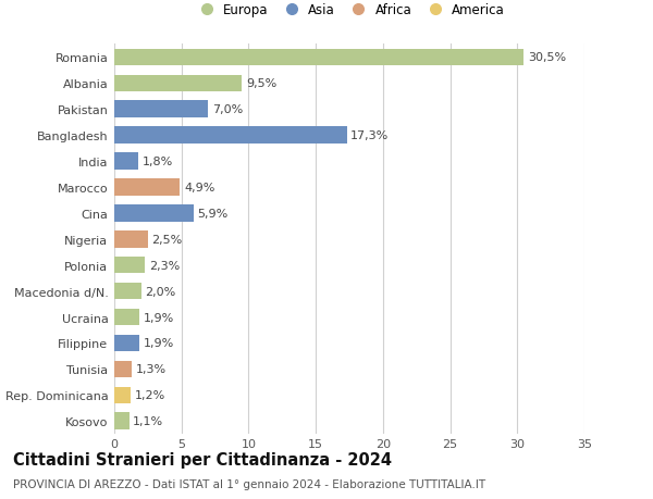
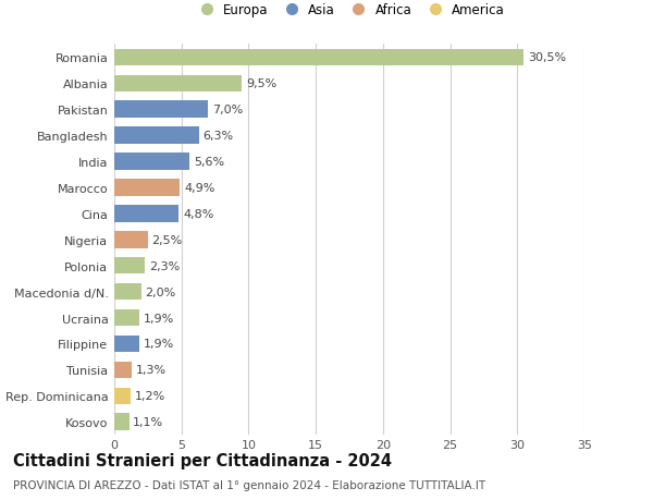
Bangladesh: 17,3% -> 6,3%
India: 1,8% -> 5,6%
Cina: 5,9% -> 4,8%
